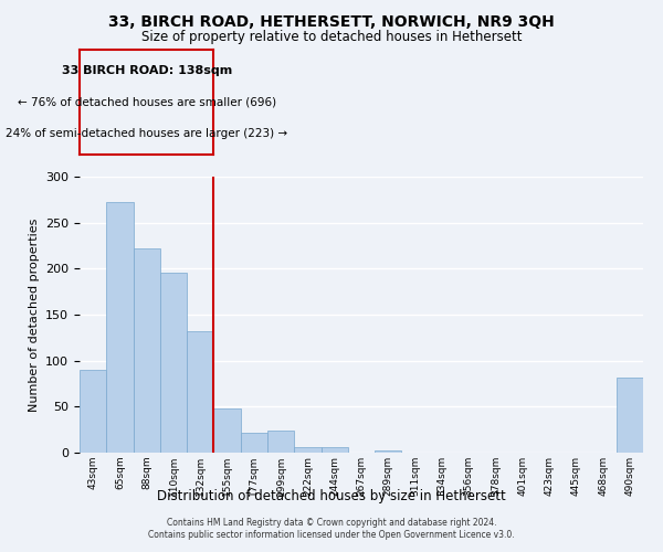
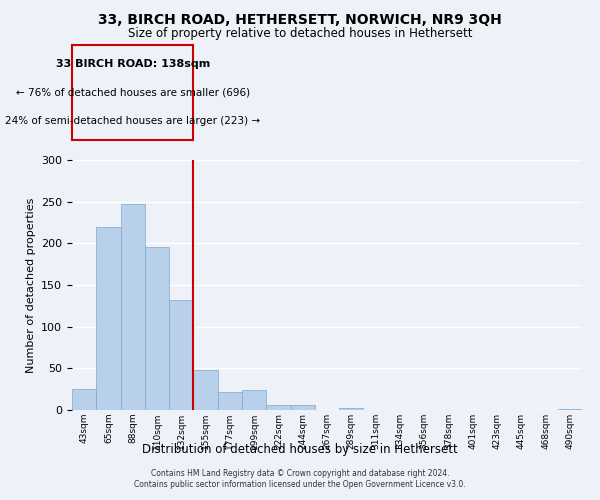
43sqm: 90 -> 25
65sqm: 272 -> 220
88sqm: 222 -> 247
490sqm: 82 -> 1
